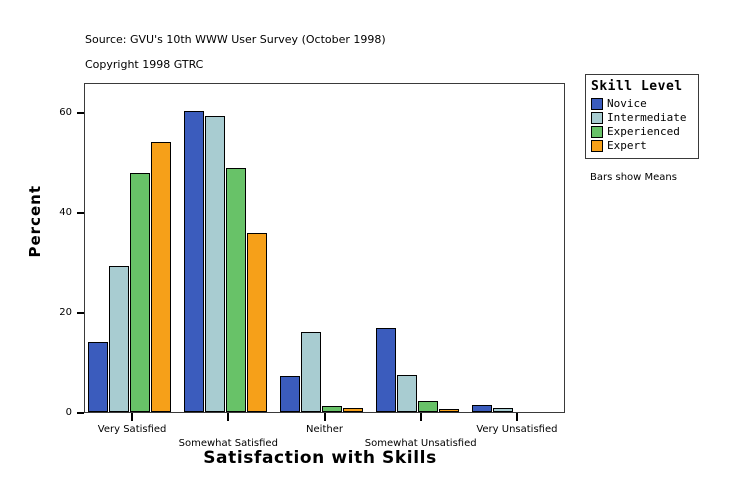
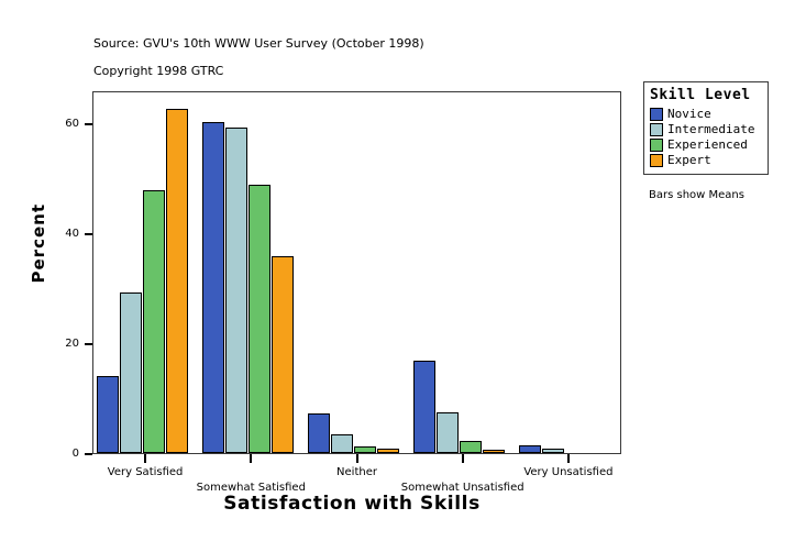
Expert/Very Satisfied: 54 -> 63
Intermediate/Neither: 16 -> 3
